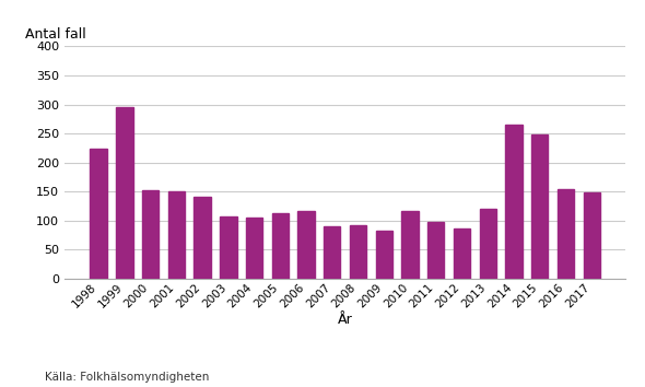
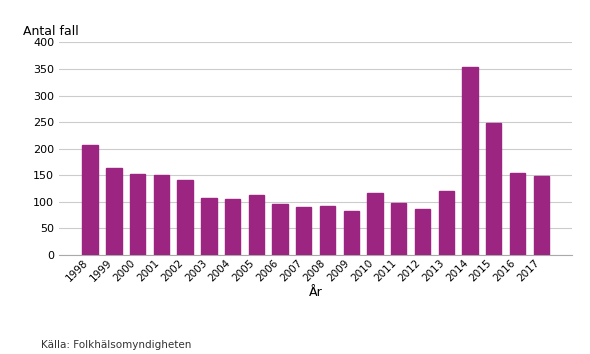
1998: 224 -> 207
1999: 296 -> 163
2006: 116 -> 95
2014: 266 -> 353
